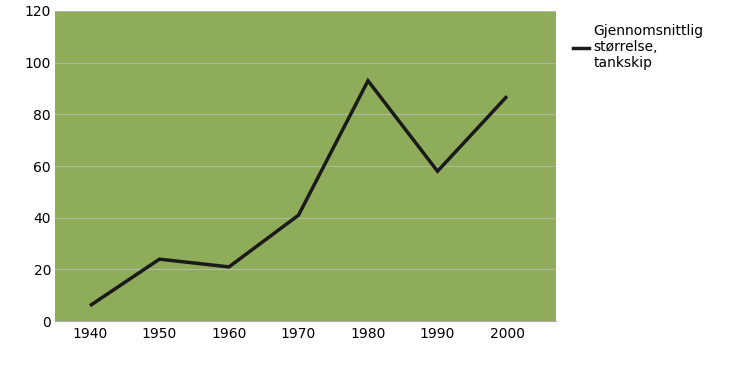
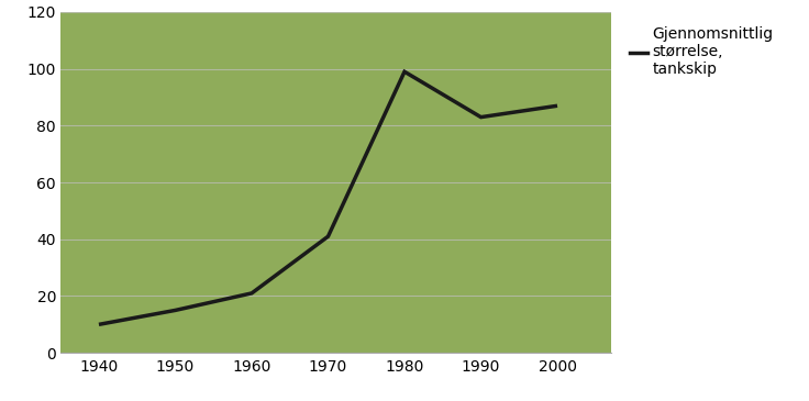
1940: 6 -> 10
1950: 24 -> 15
1980: 93 -> 99
1990: 58 -> 83
